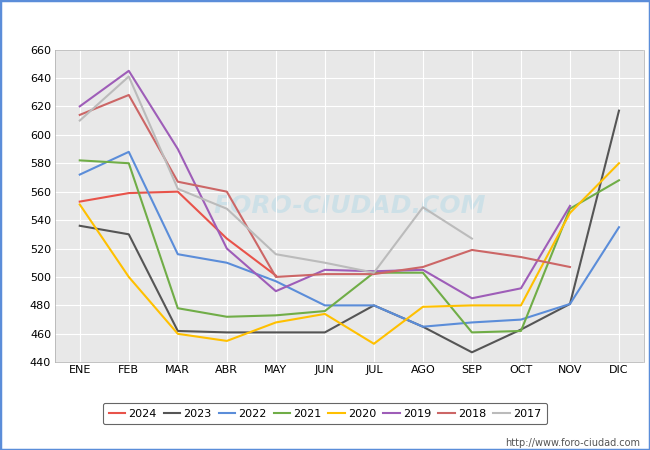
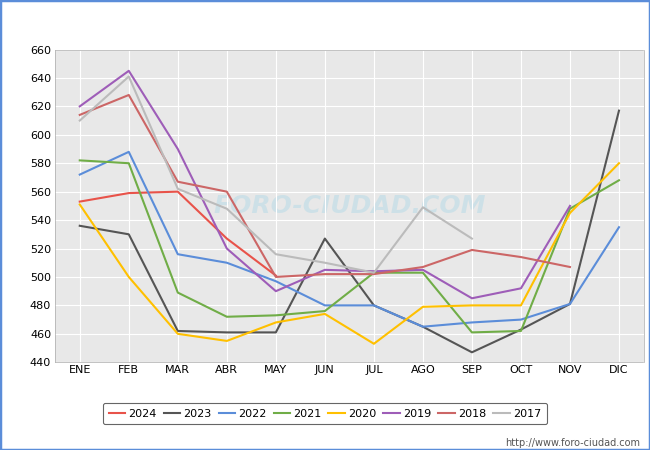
2021/MAR: 478 -> 489
2023/JUN: 461 -> 527
